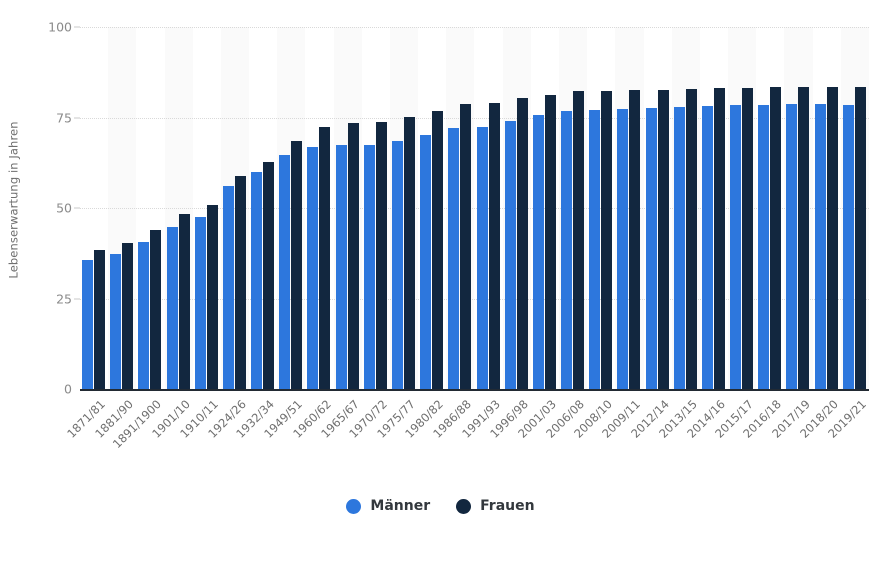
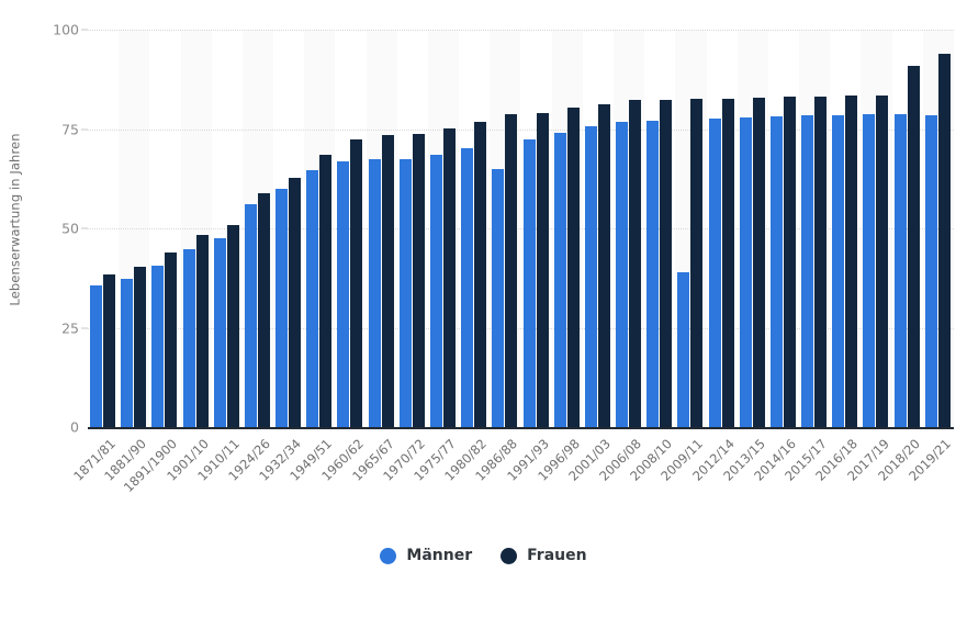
Männer/1986/88: 72 -> 65
Männer/2009/11: 77 -> 39
Frauen/2018/20: 83 -> 91
Frauen/2019/21: 83 -> 94
